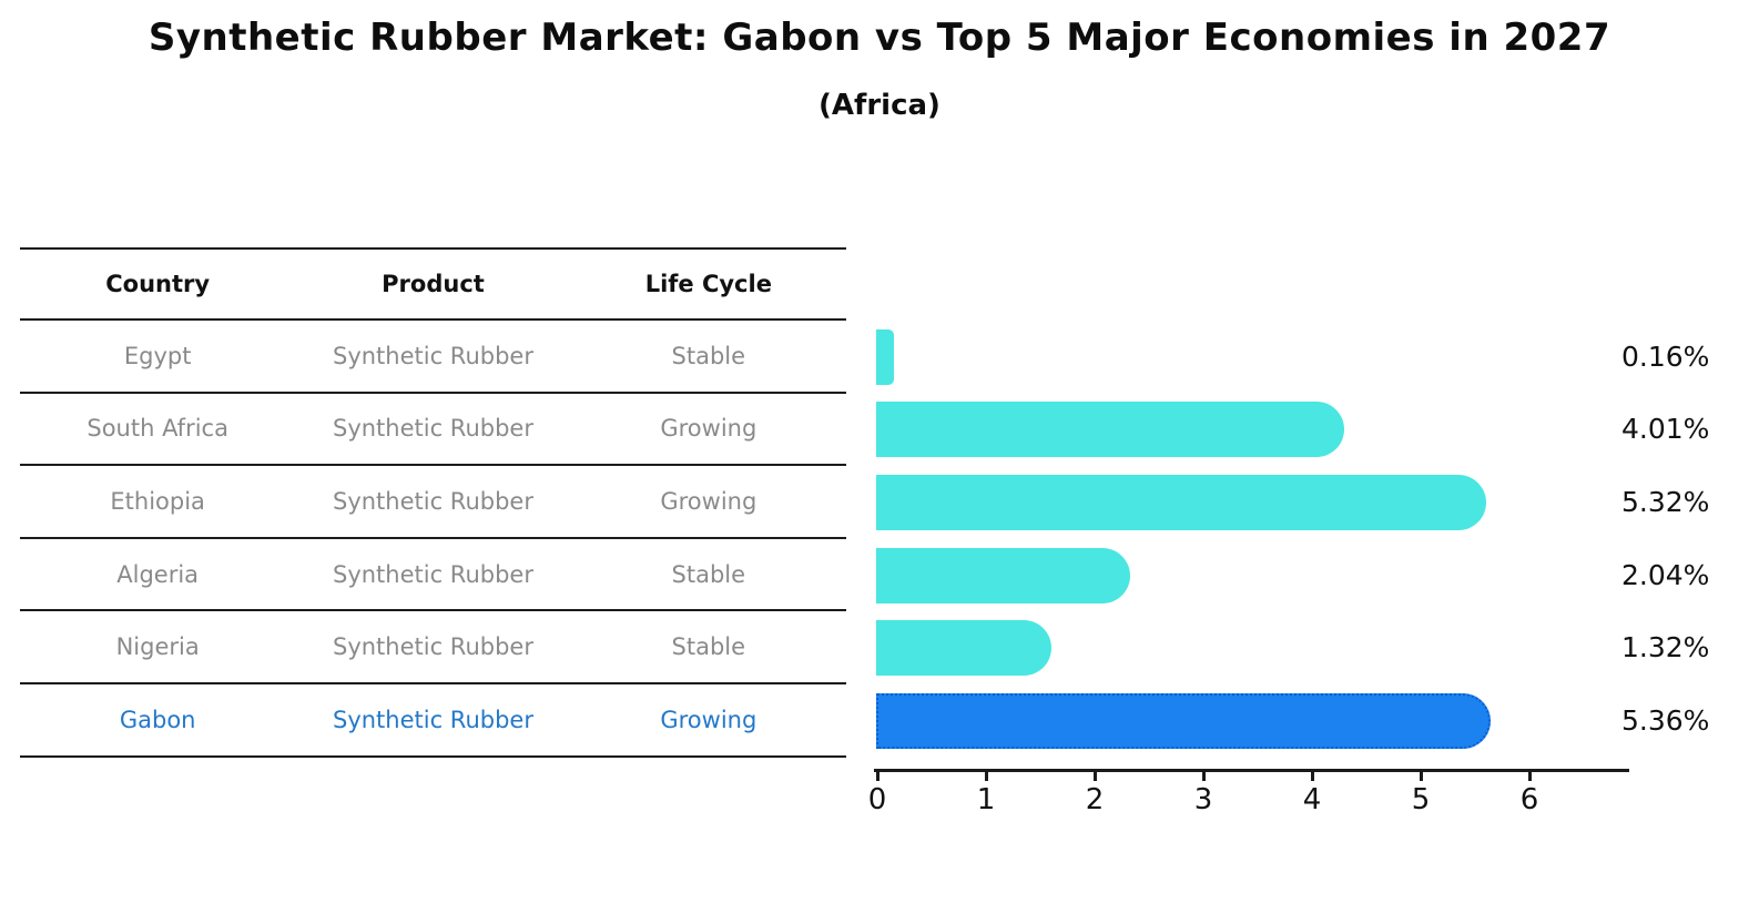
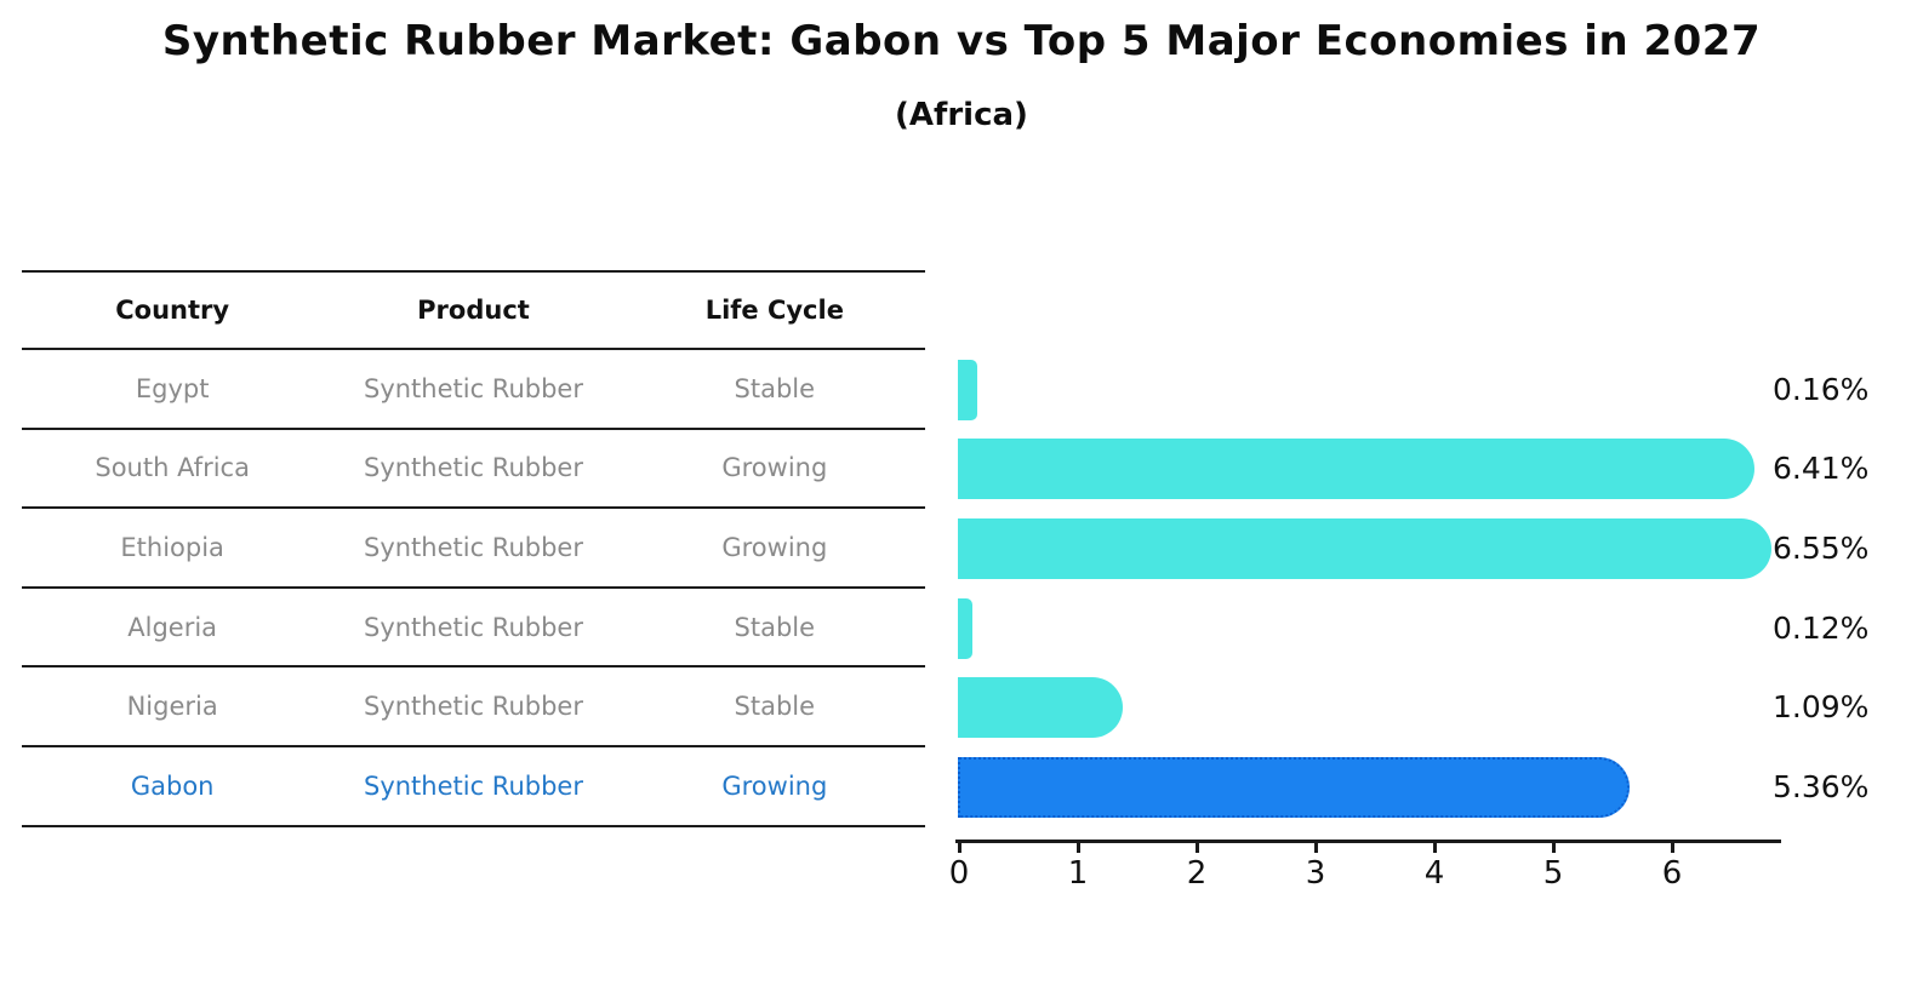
South Africa: 4.01% -> 6.41%
Ethiopia: 5.32% -> 6.55%
Algeria: 2.04% -> 0.12%
Nigeria: 1.32% -> 1.09%
